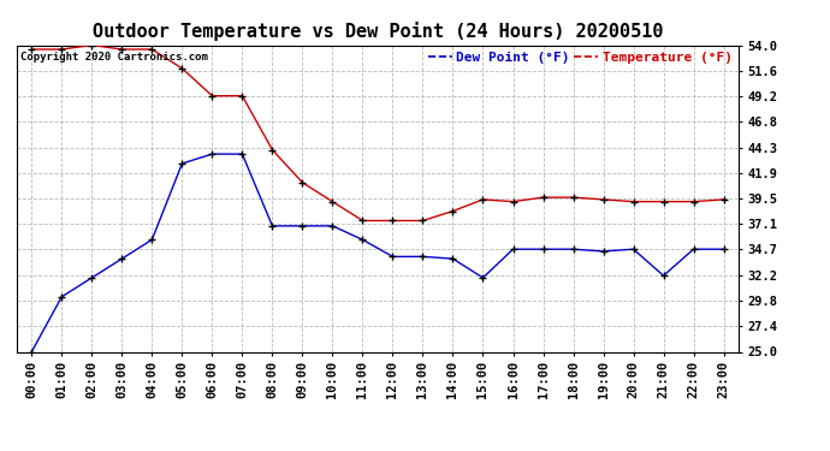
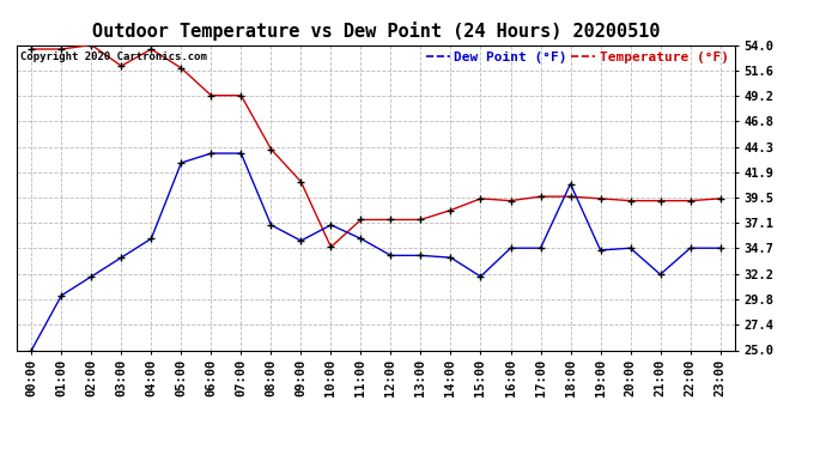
Temperature (°F)/03:00: 53.6 -> 52.0
Dew Point (°F)/09:00: 36.9 -> 35.4
Temperature (°F)/10:00: 39.2 -> 34.8
Dew Point (°F)/18:00: 34.7 -> 40.8
